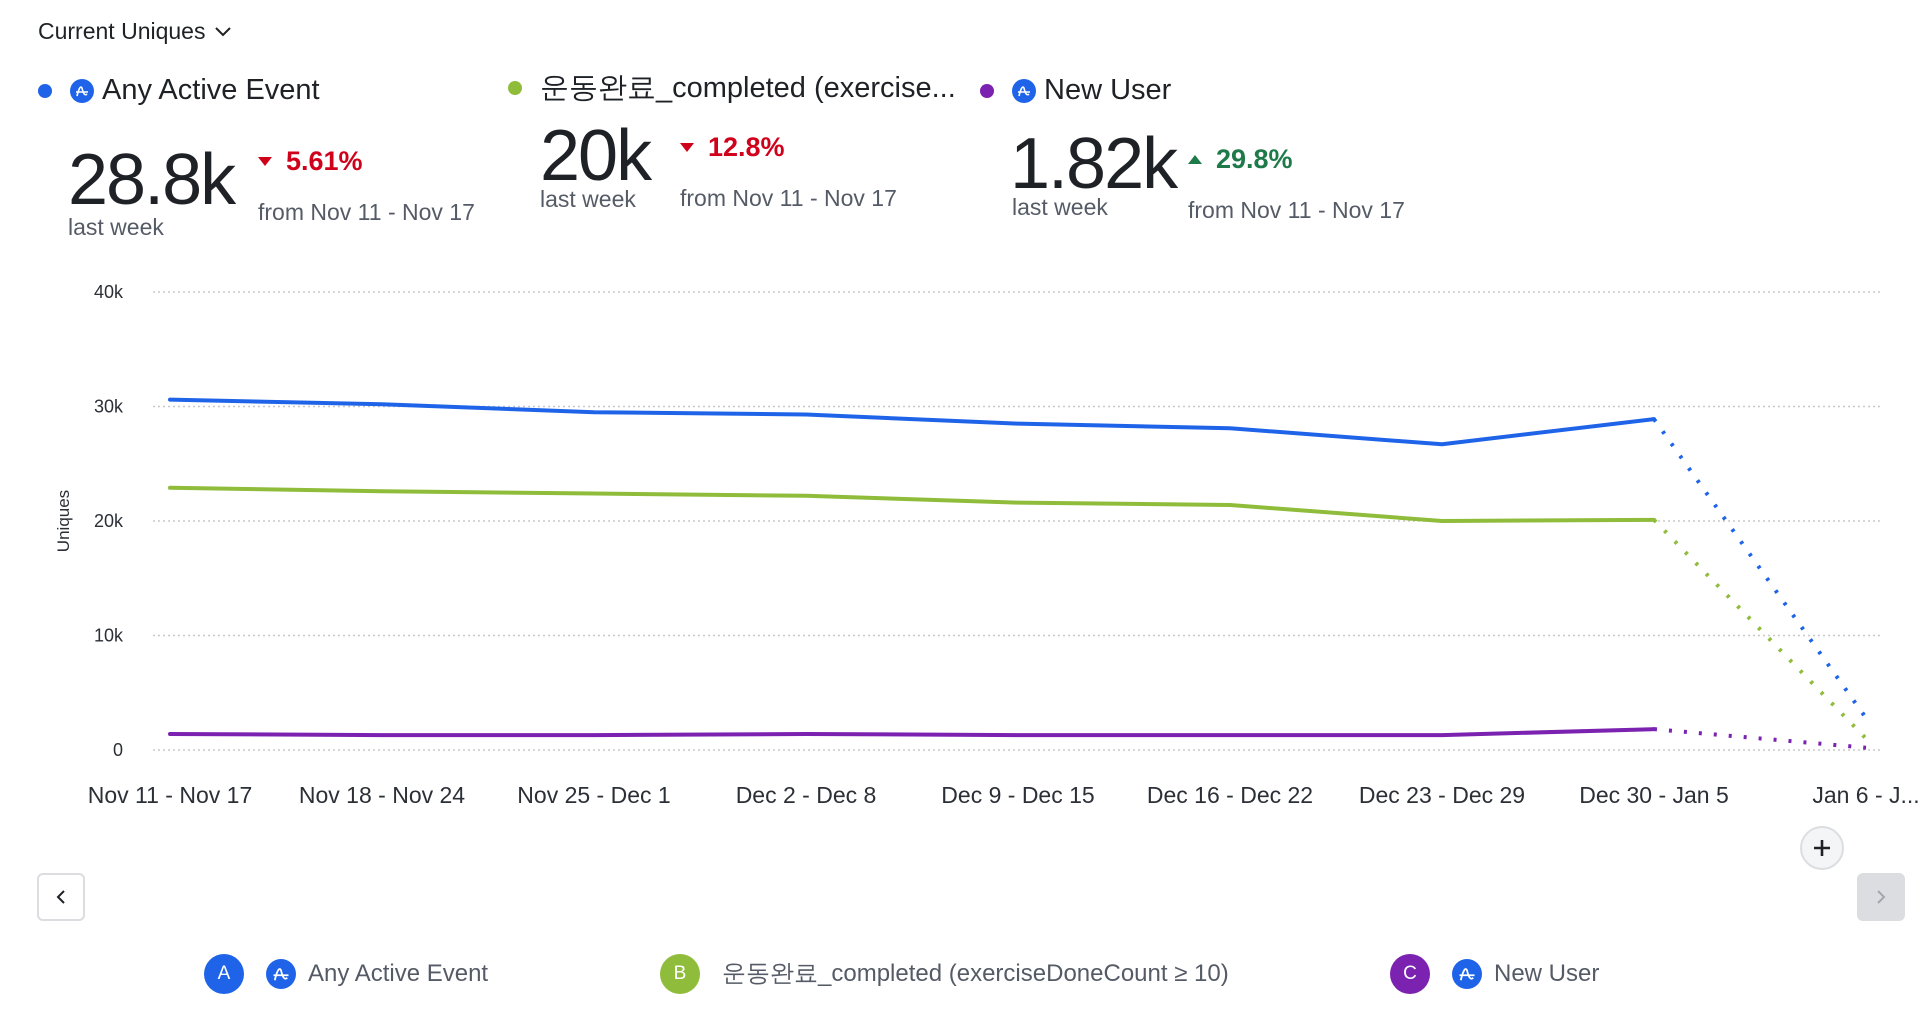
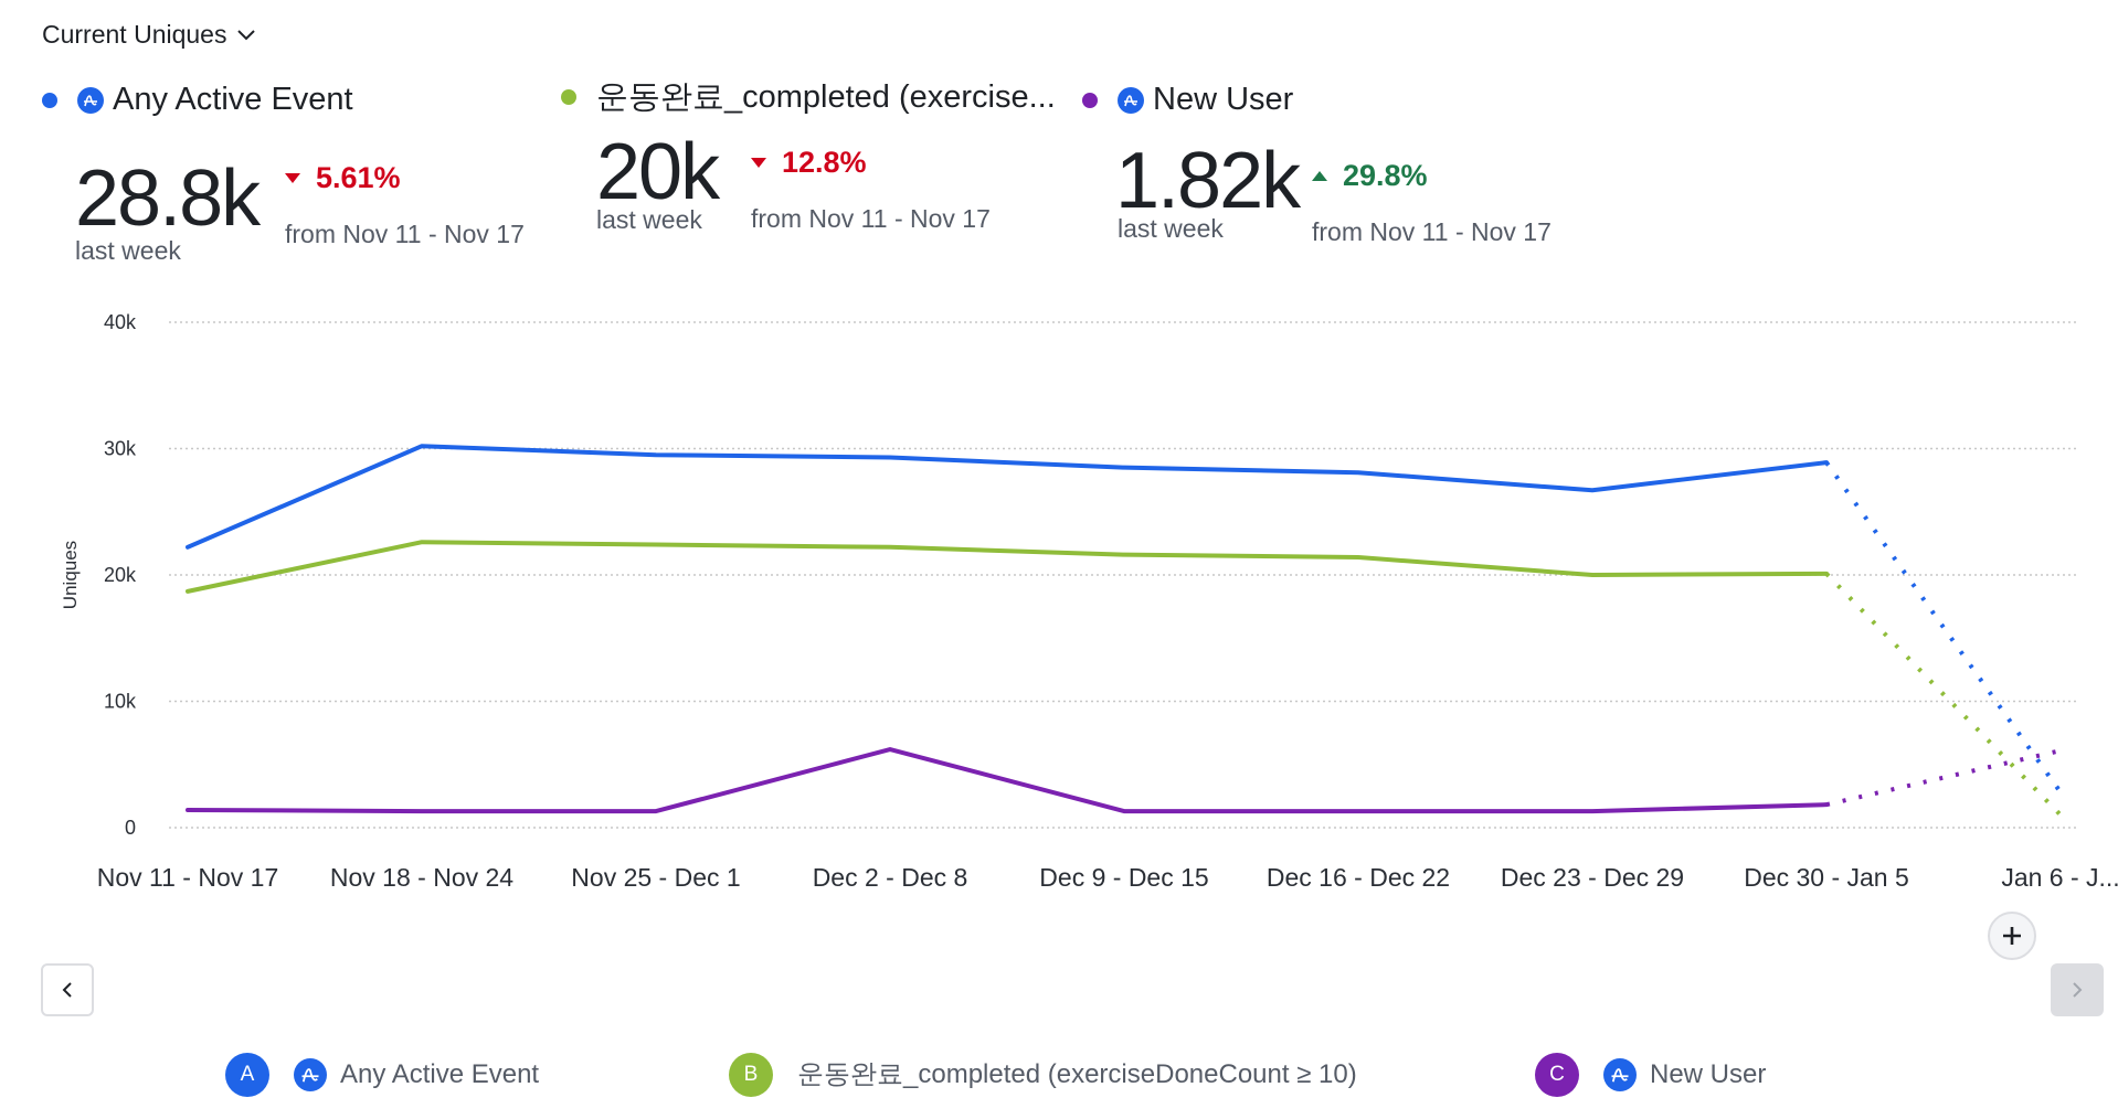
Any Active Event/Nov 11 - Nov 17: 30.6k -> 22.2k
운동완료_completed (exerciseDoneCount ≥ 10)/Nov 11 - Nov 17: 22.9k -> 18.7k
New User/Dec 2 - Dec 8: 1.4k -> 6.2k
New User/Jan 6 - J...: 0.2k -> 6.1k
